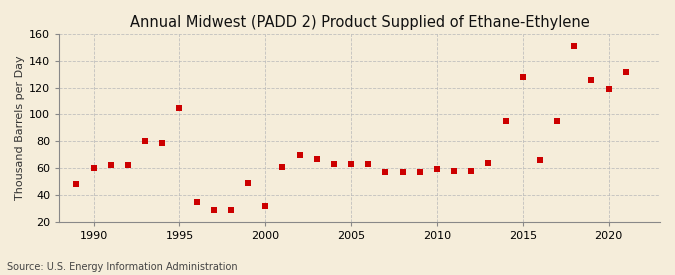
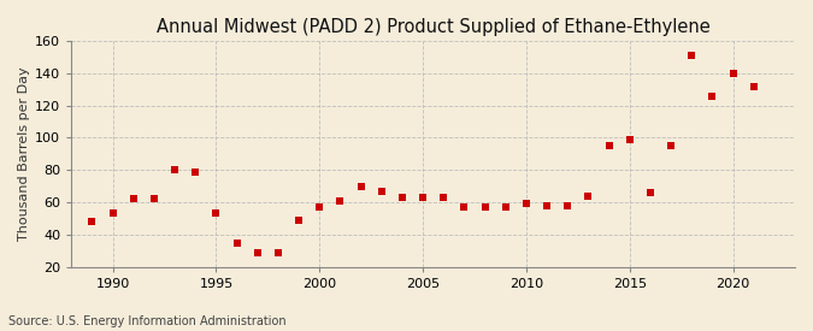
1990: 60 -> 53
1995: 105 -> 53
2000: 32 -> 57
2015: 128 -> 99
2020: 119 -> 140
